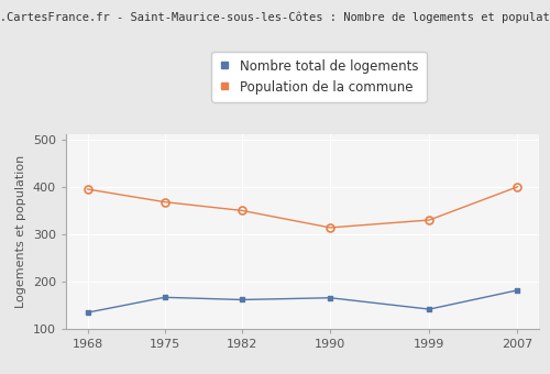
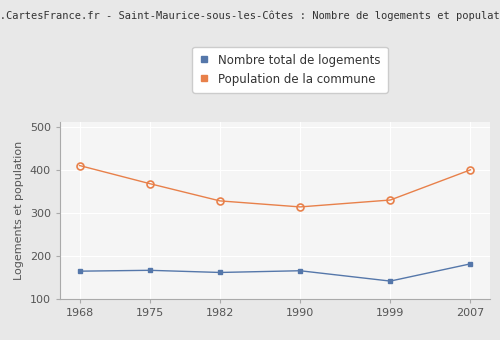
Nombre total de logements/1968: 135 -> 165
Population de la commune/1968: 395 -> 410
Population de la commune/1982: 350 -> 328
